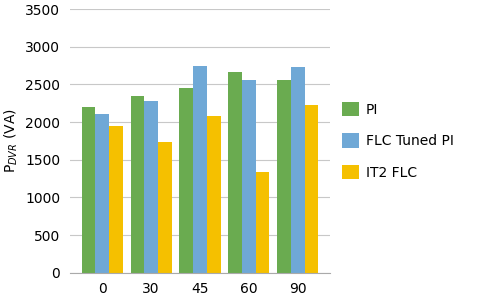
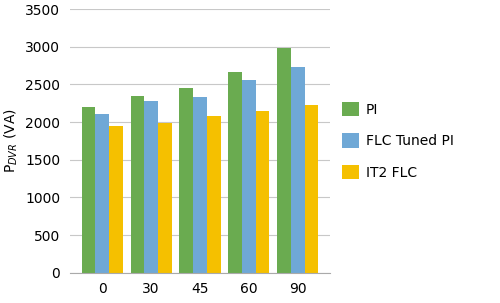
IT2 FLC/30: 1740 -> 1990
FLC Tuned PI/45: 2740 -> 2330
IT2 FLC/60: 1340 -> 2150
PI/90: 2560 -> 2990
